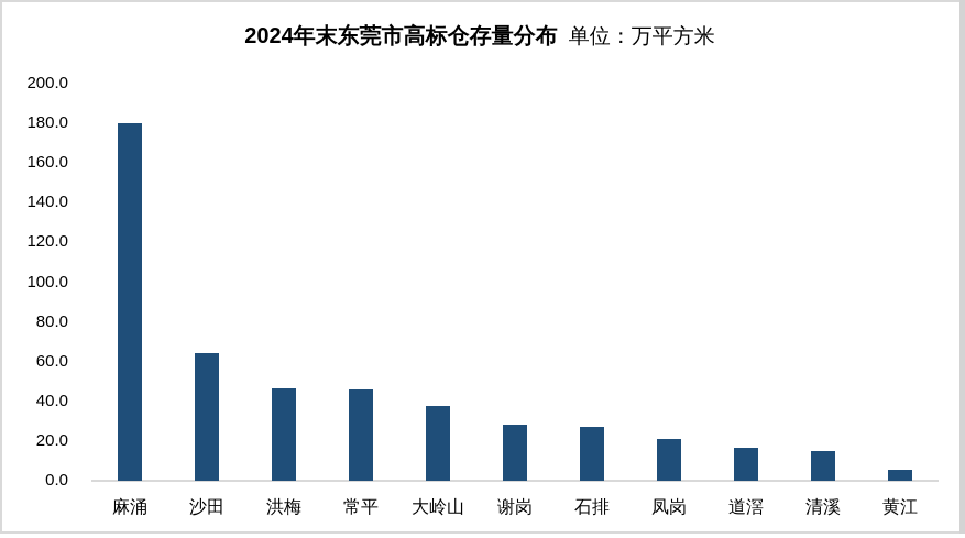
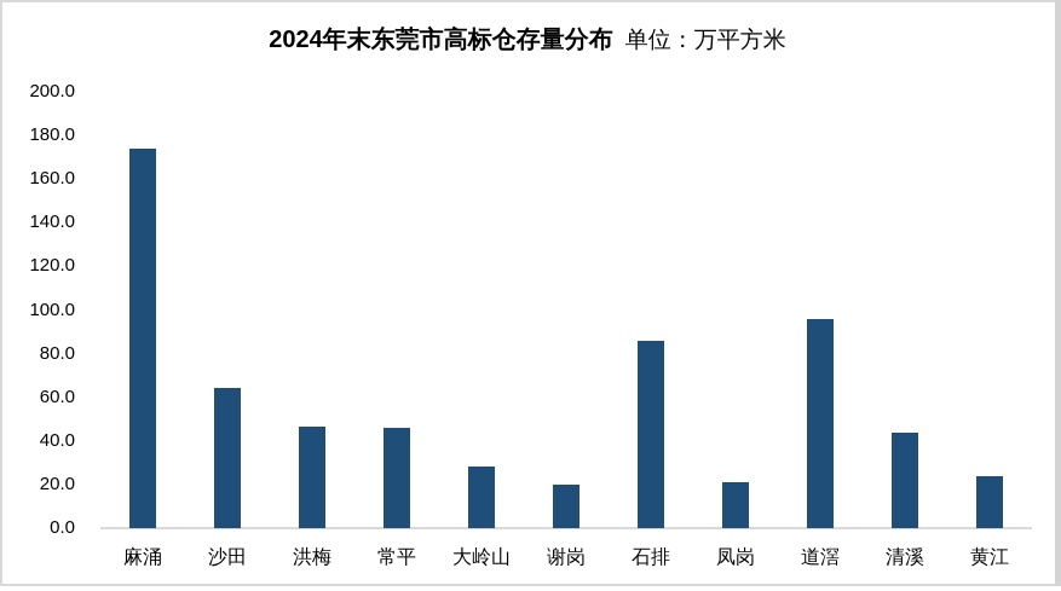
麻涌: 180 -> 174
大岭山: 38 -> 28
谢岗: 28 -> 20
石排: 27 -> 86
道滘: 16 -> 96
清溪: 15 -> 44
黄江: 6 -> 24
